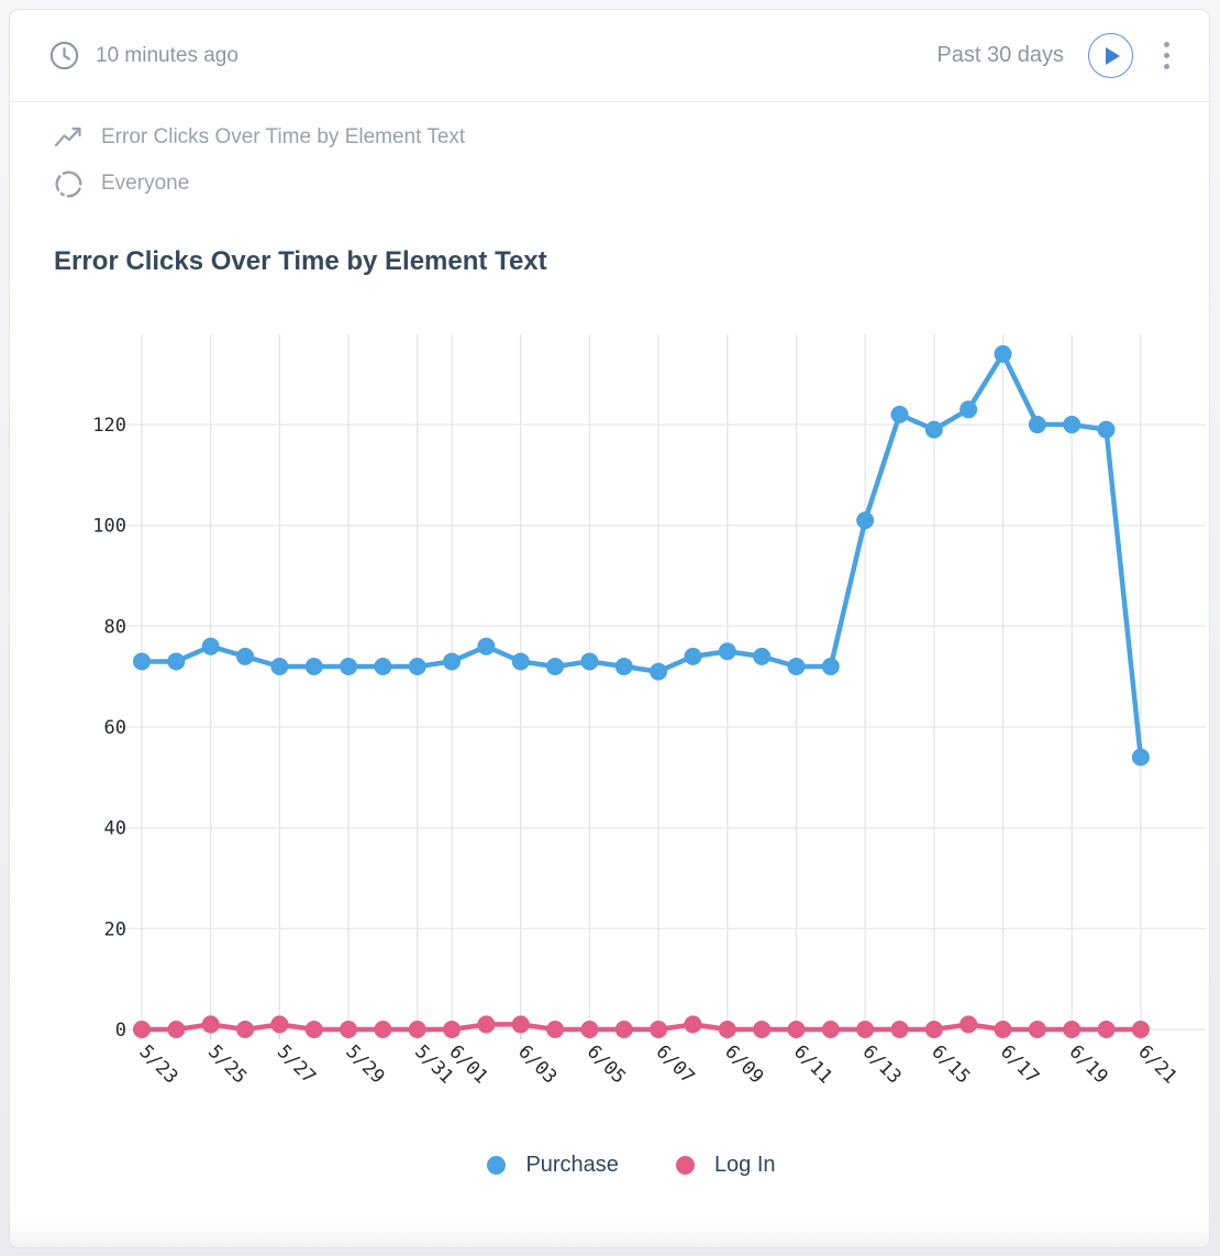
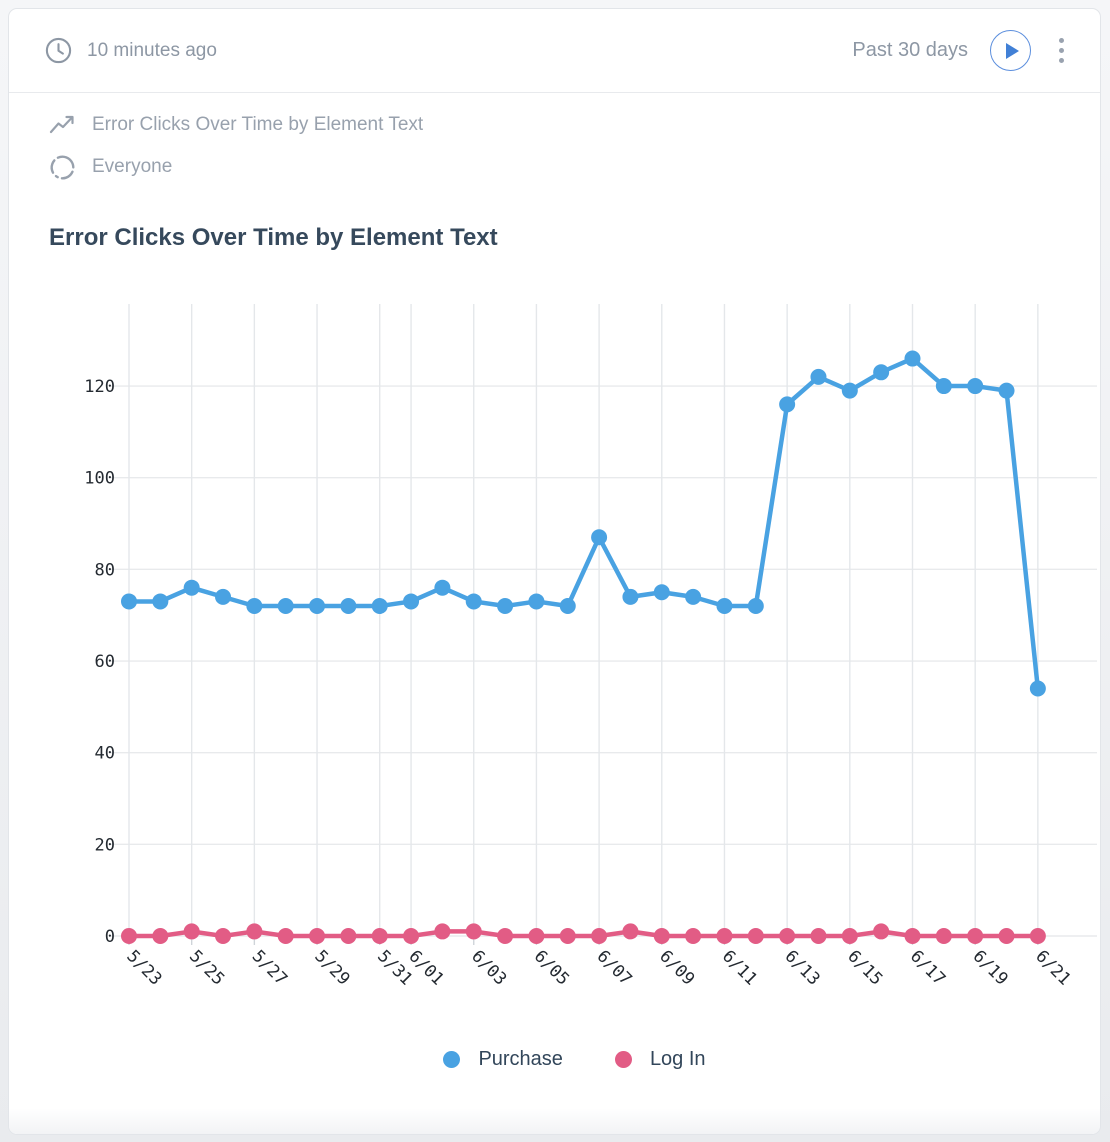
Purchase/6/07: 71 -> 87
Purchase/6/13: 101 -> 116
Purchase/6/17: 134 -> 126
